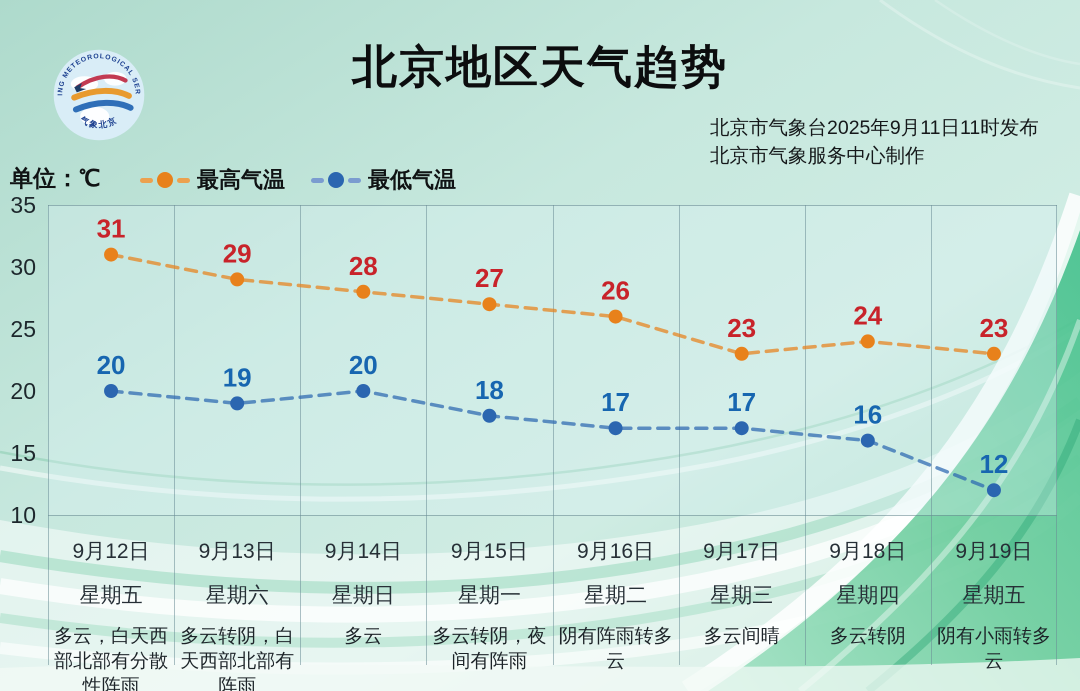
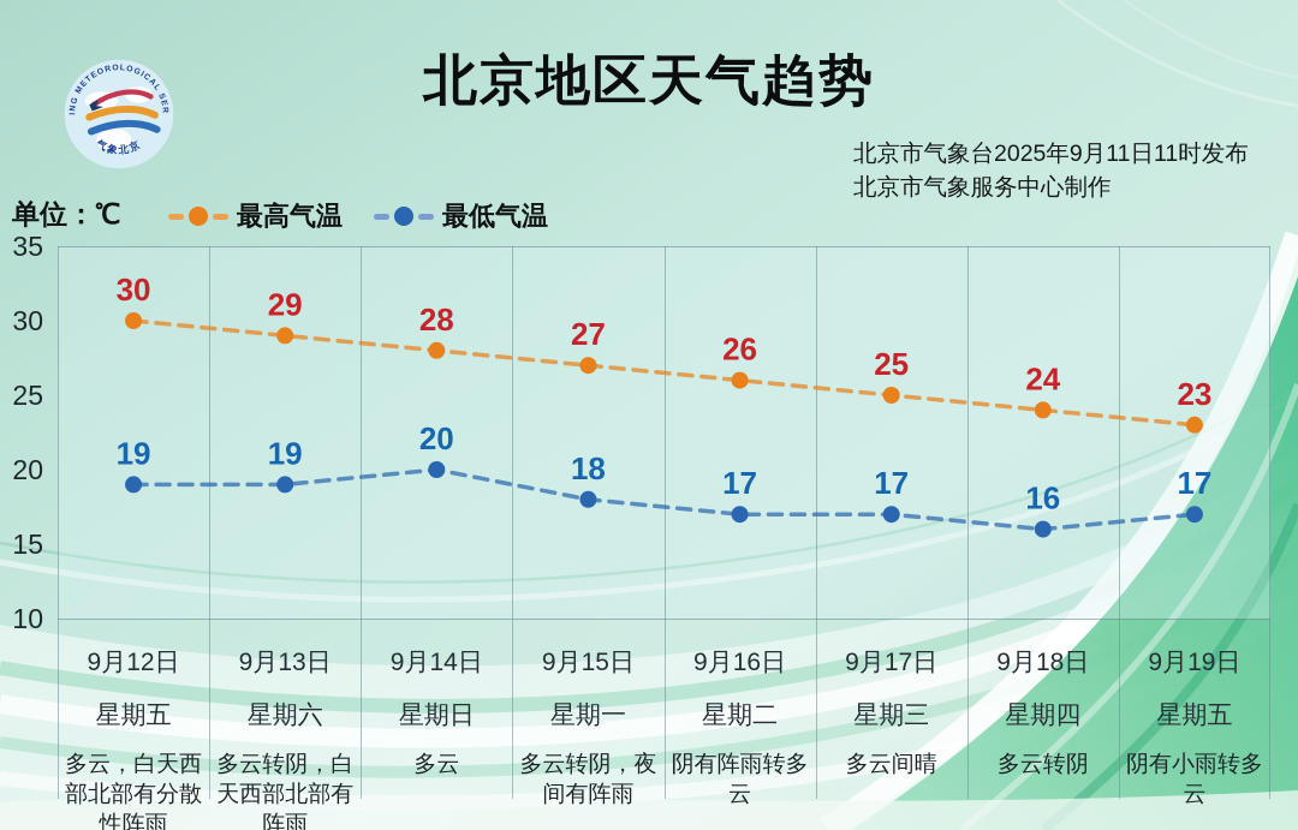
最高气温/9月12日: 31 -> 30
最低气温/9月12日: 20 -> 19
最高气温/9月17日: 23 -> 25
最低气温/9月19日: 12 -> 17
